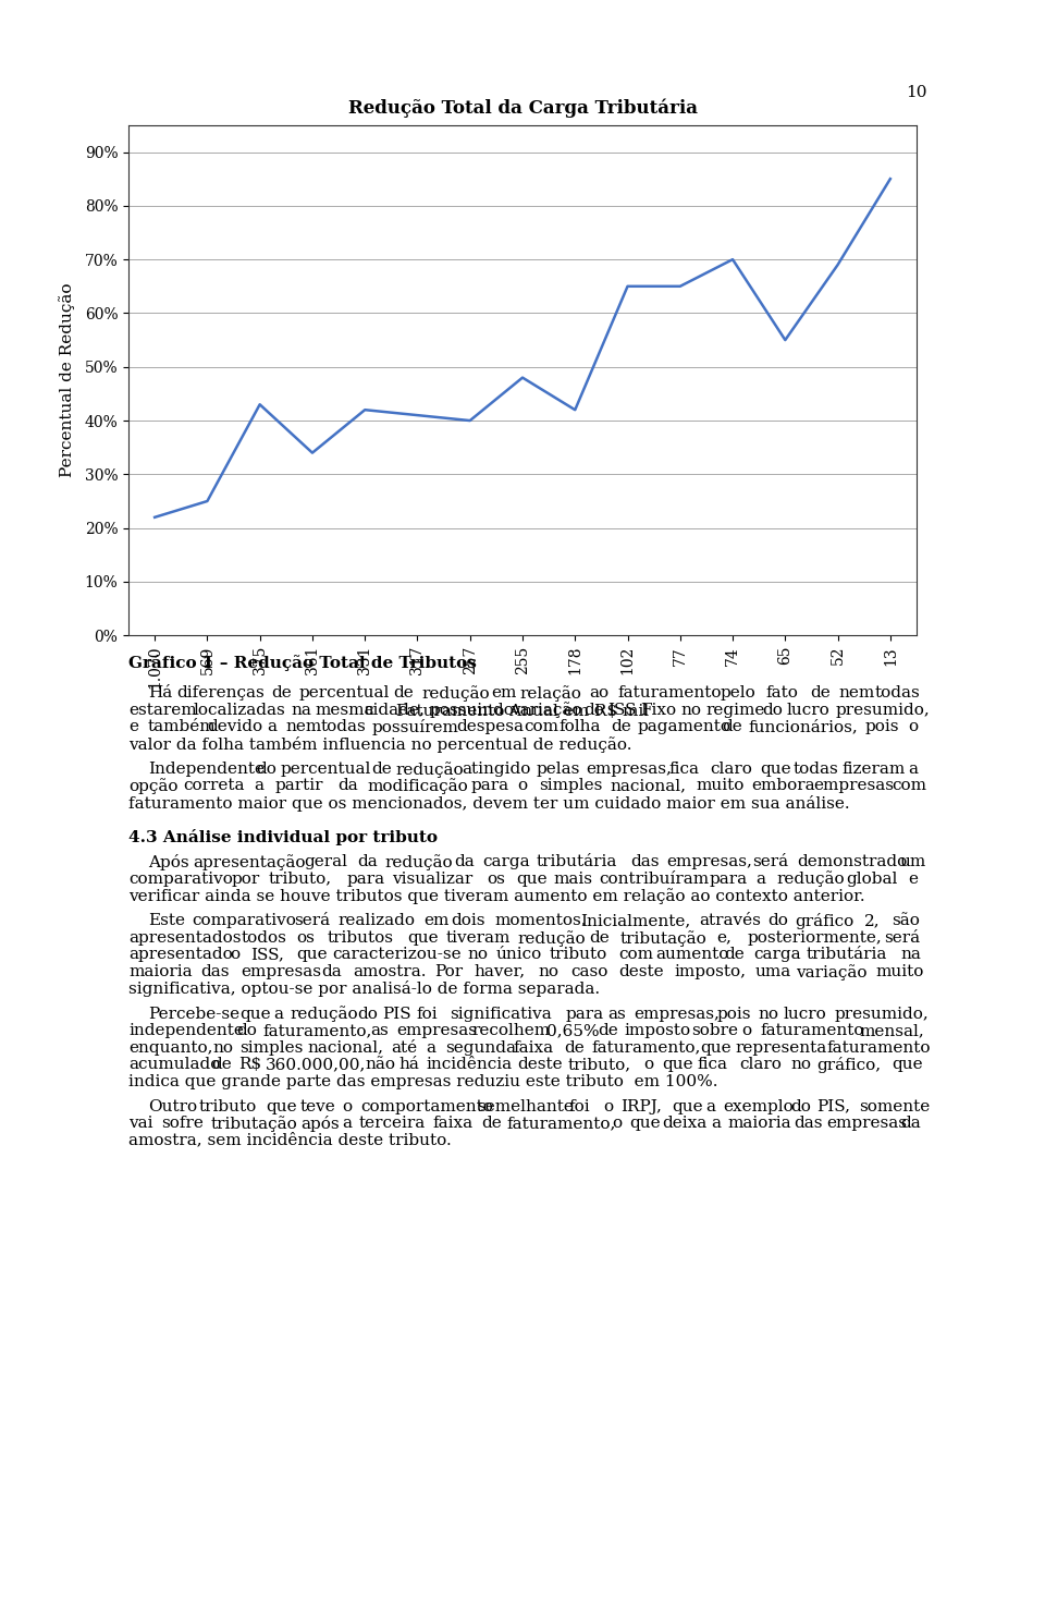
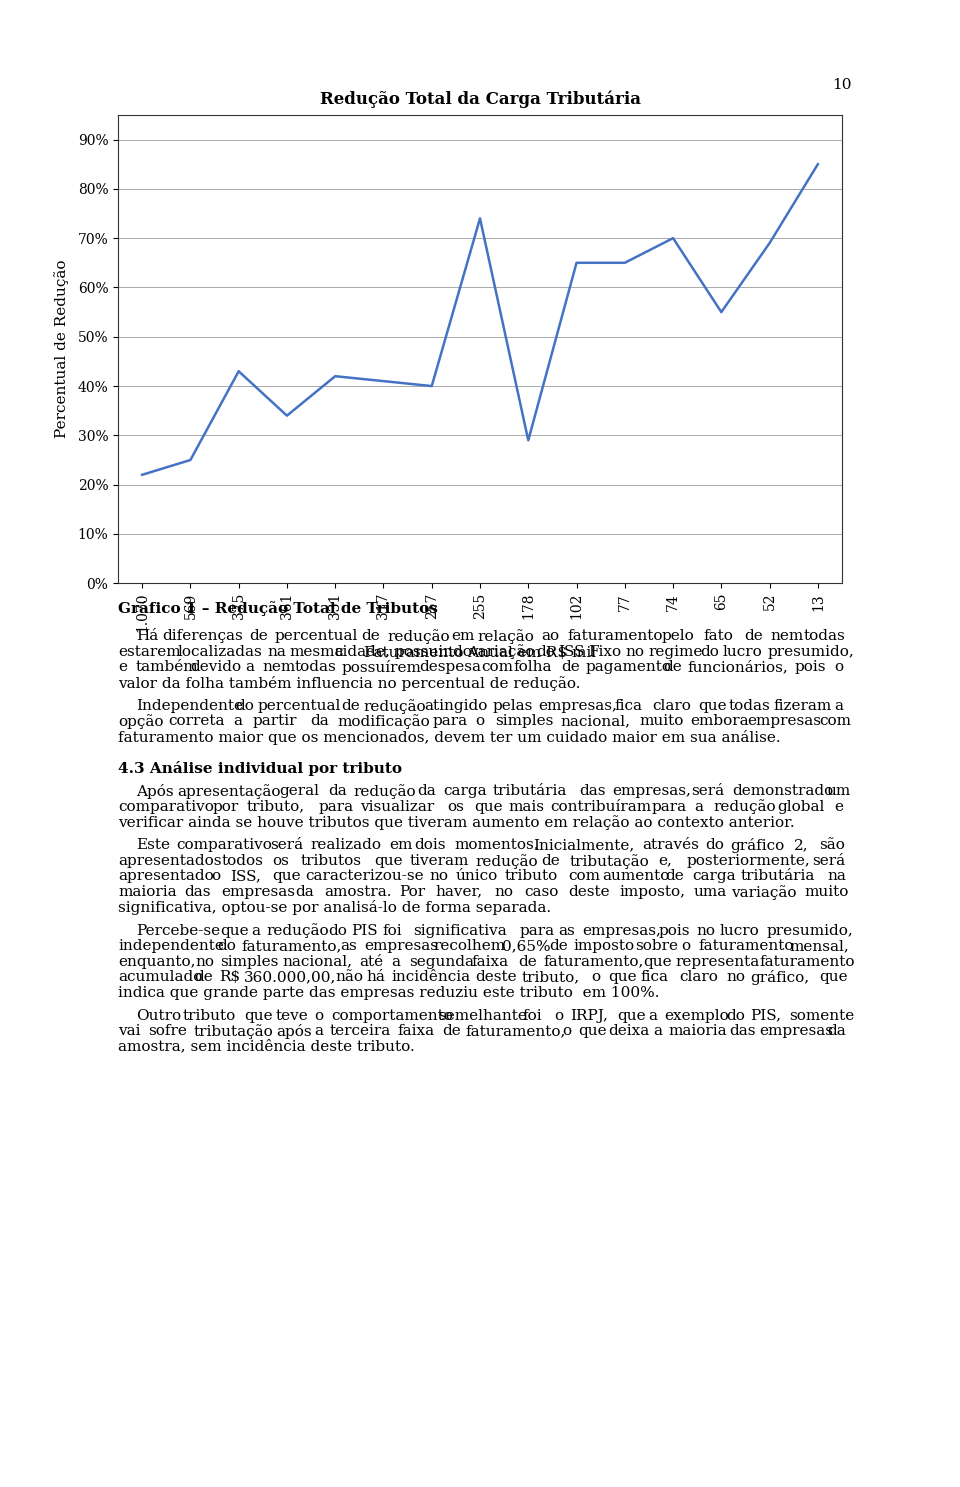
255: 48% -> 74%
178: 42% -> 29%
